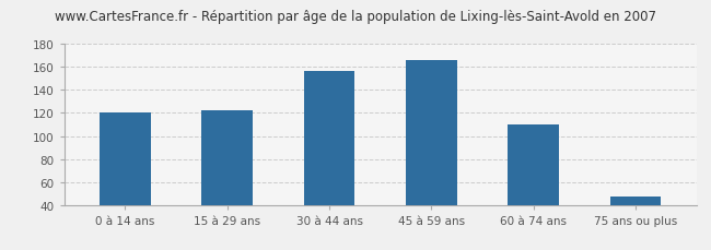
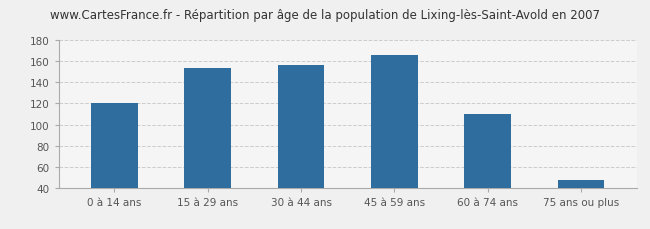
15 à 29 ans: 122 -> 154
